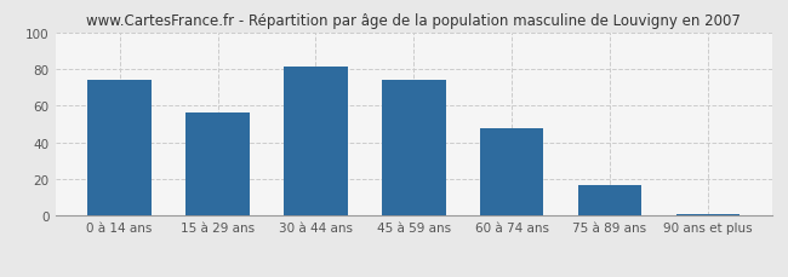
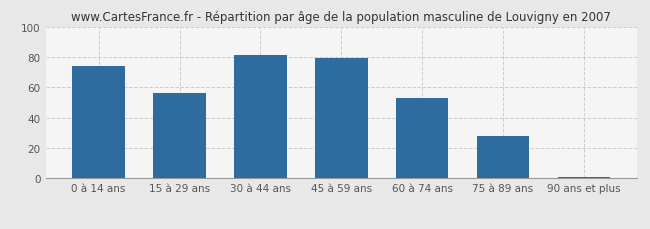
45 à 59 ans: 74 -> 79
60 à 74 ans: 48 -> 53
75 à 89 ans: 17 -> 28
